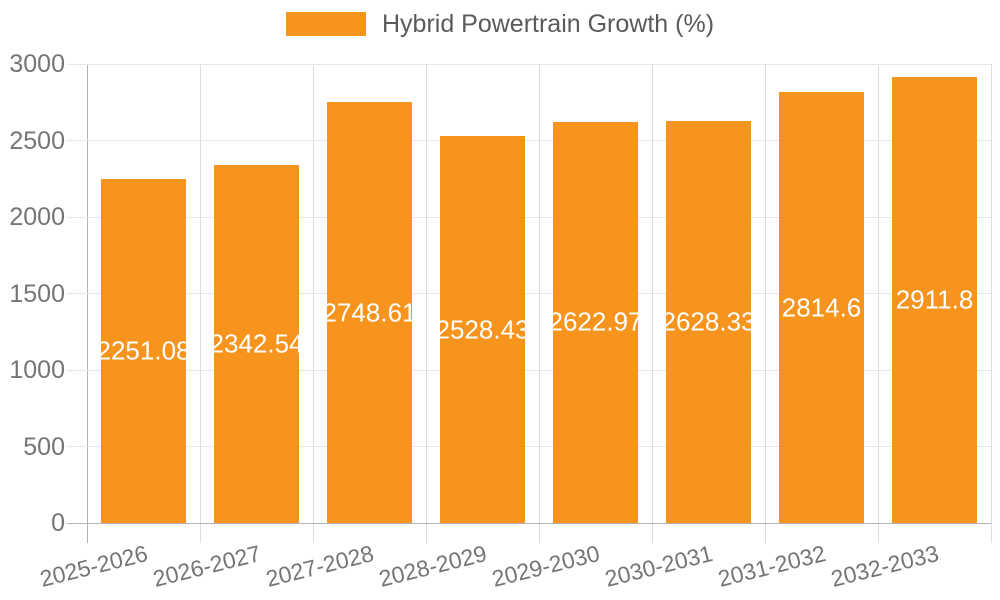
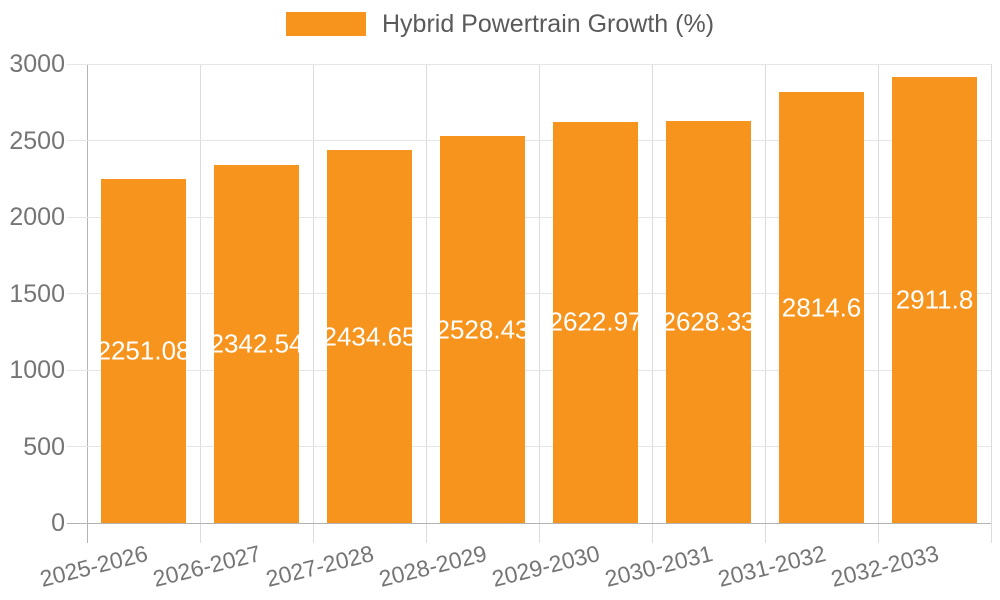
2027-2028: 2748.61 -> 2434.65
